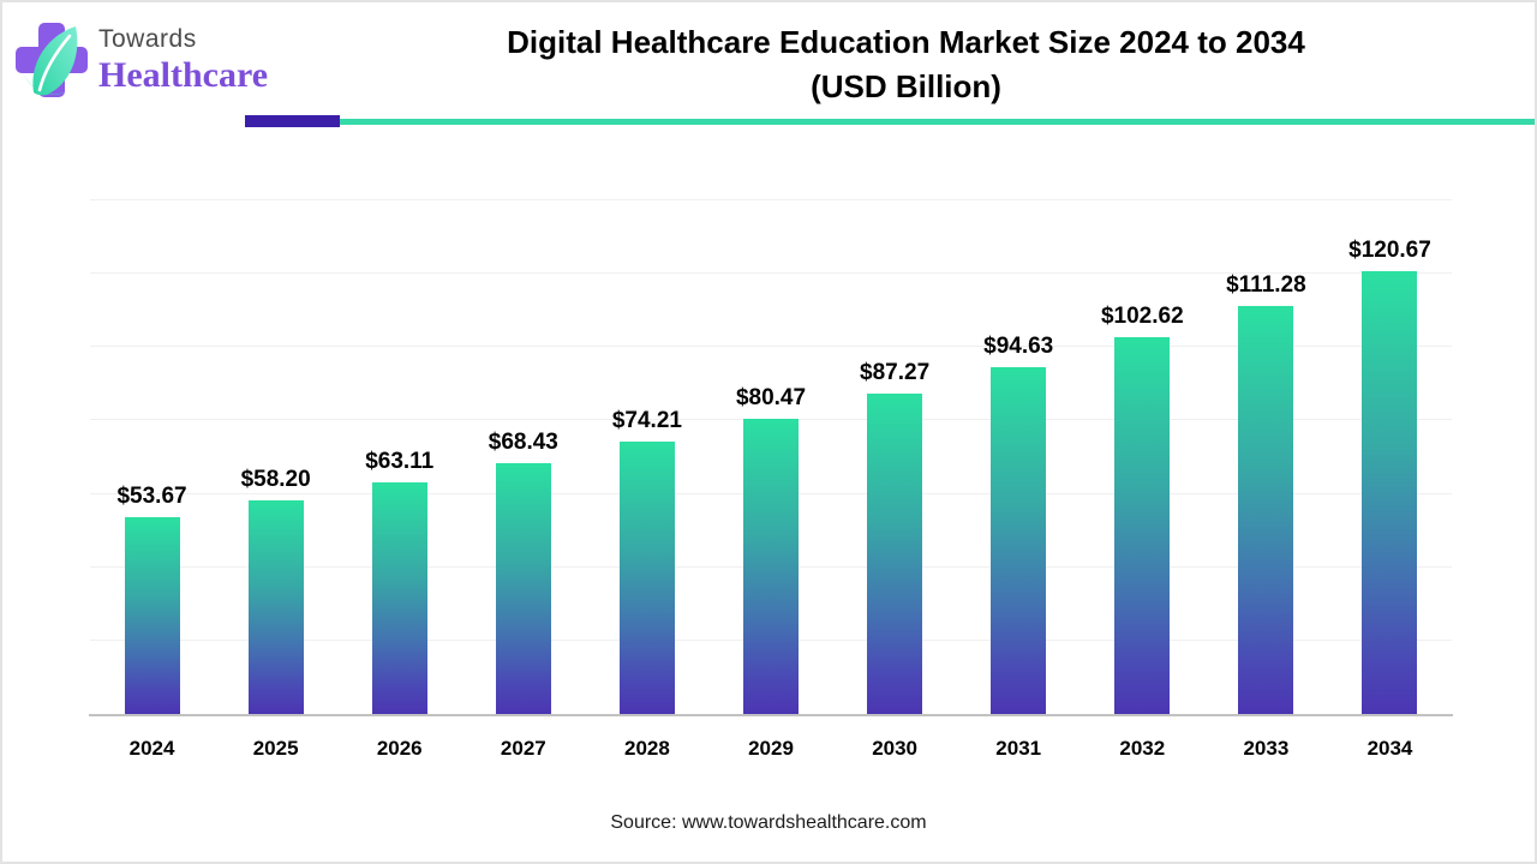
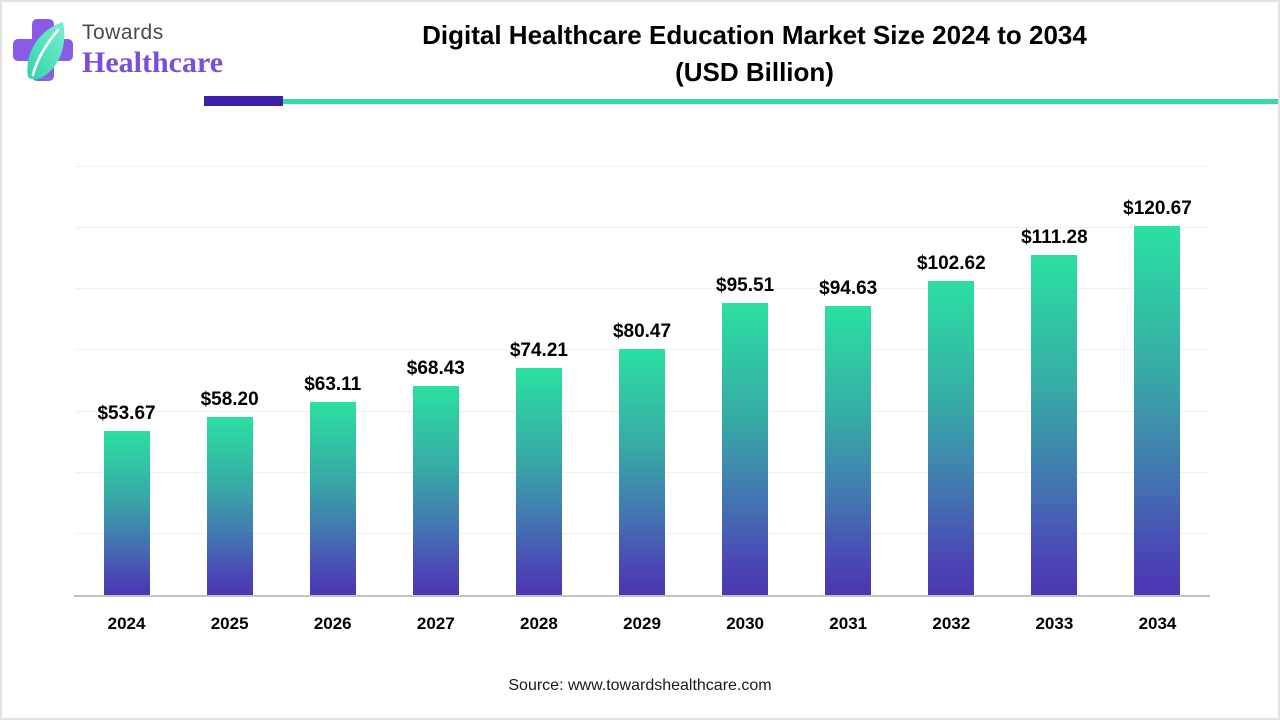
2030: $87.27 -> $95.51
